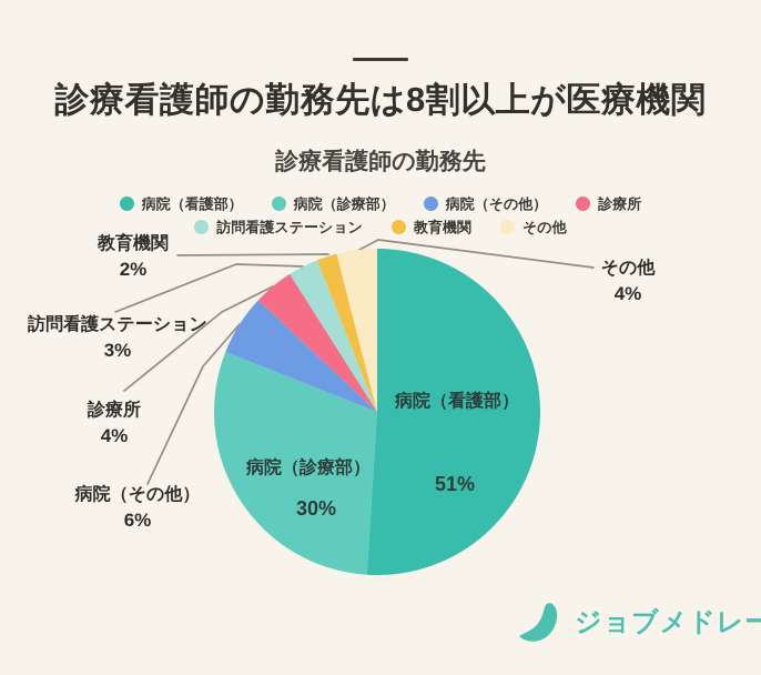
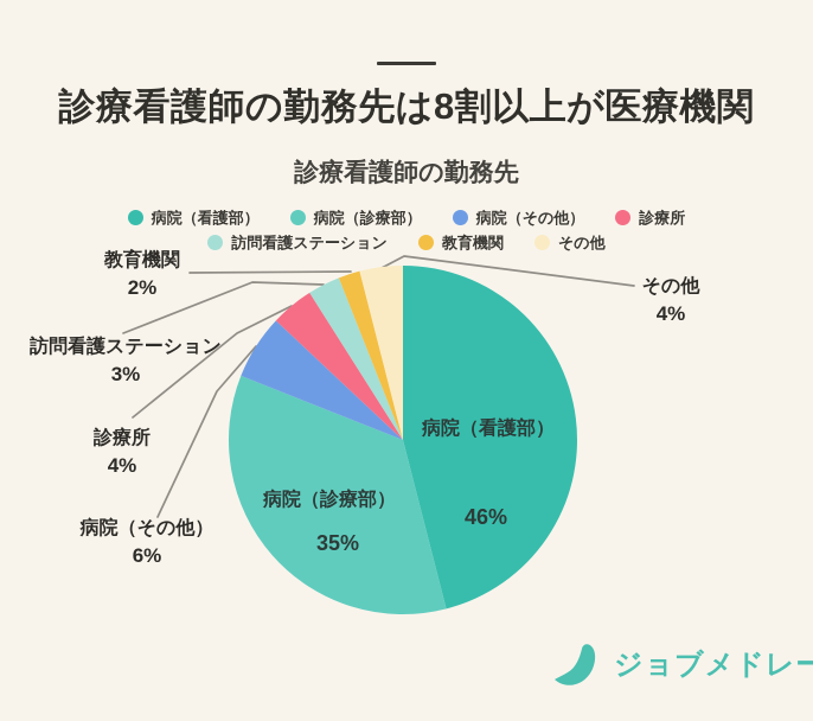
病院（看護部）: 51% -> 46%
病院（診療部）: 30% -> 35%
